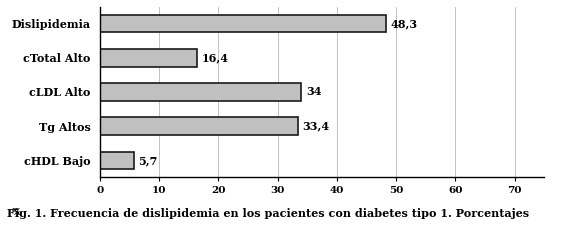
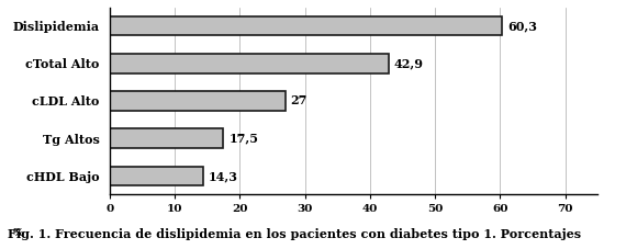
Dislipidemia: 48,3 -> 60,3
cTotal Alto: 16,4 -> 42,9
cLDL Alto: 34 -> 27
Tg Altos: 33,4 -> 17,5
cHDL Bajo: 5,7 -> 14,3
